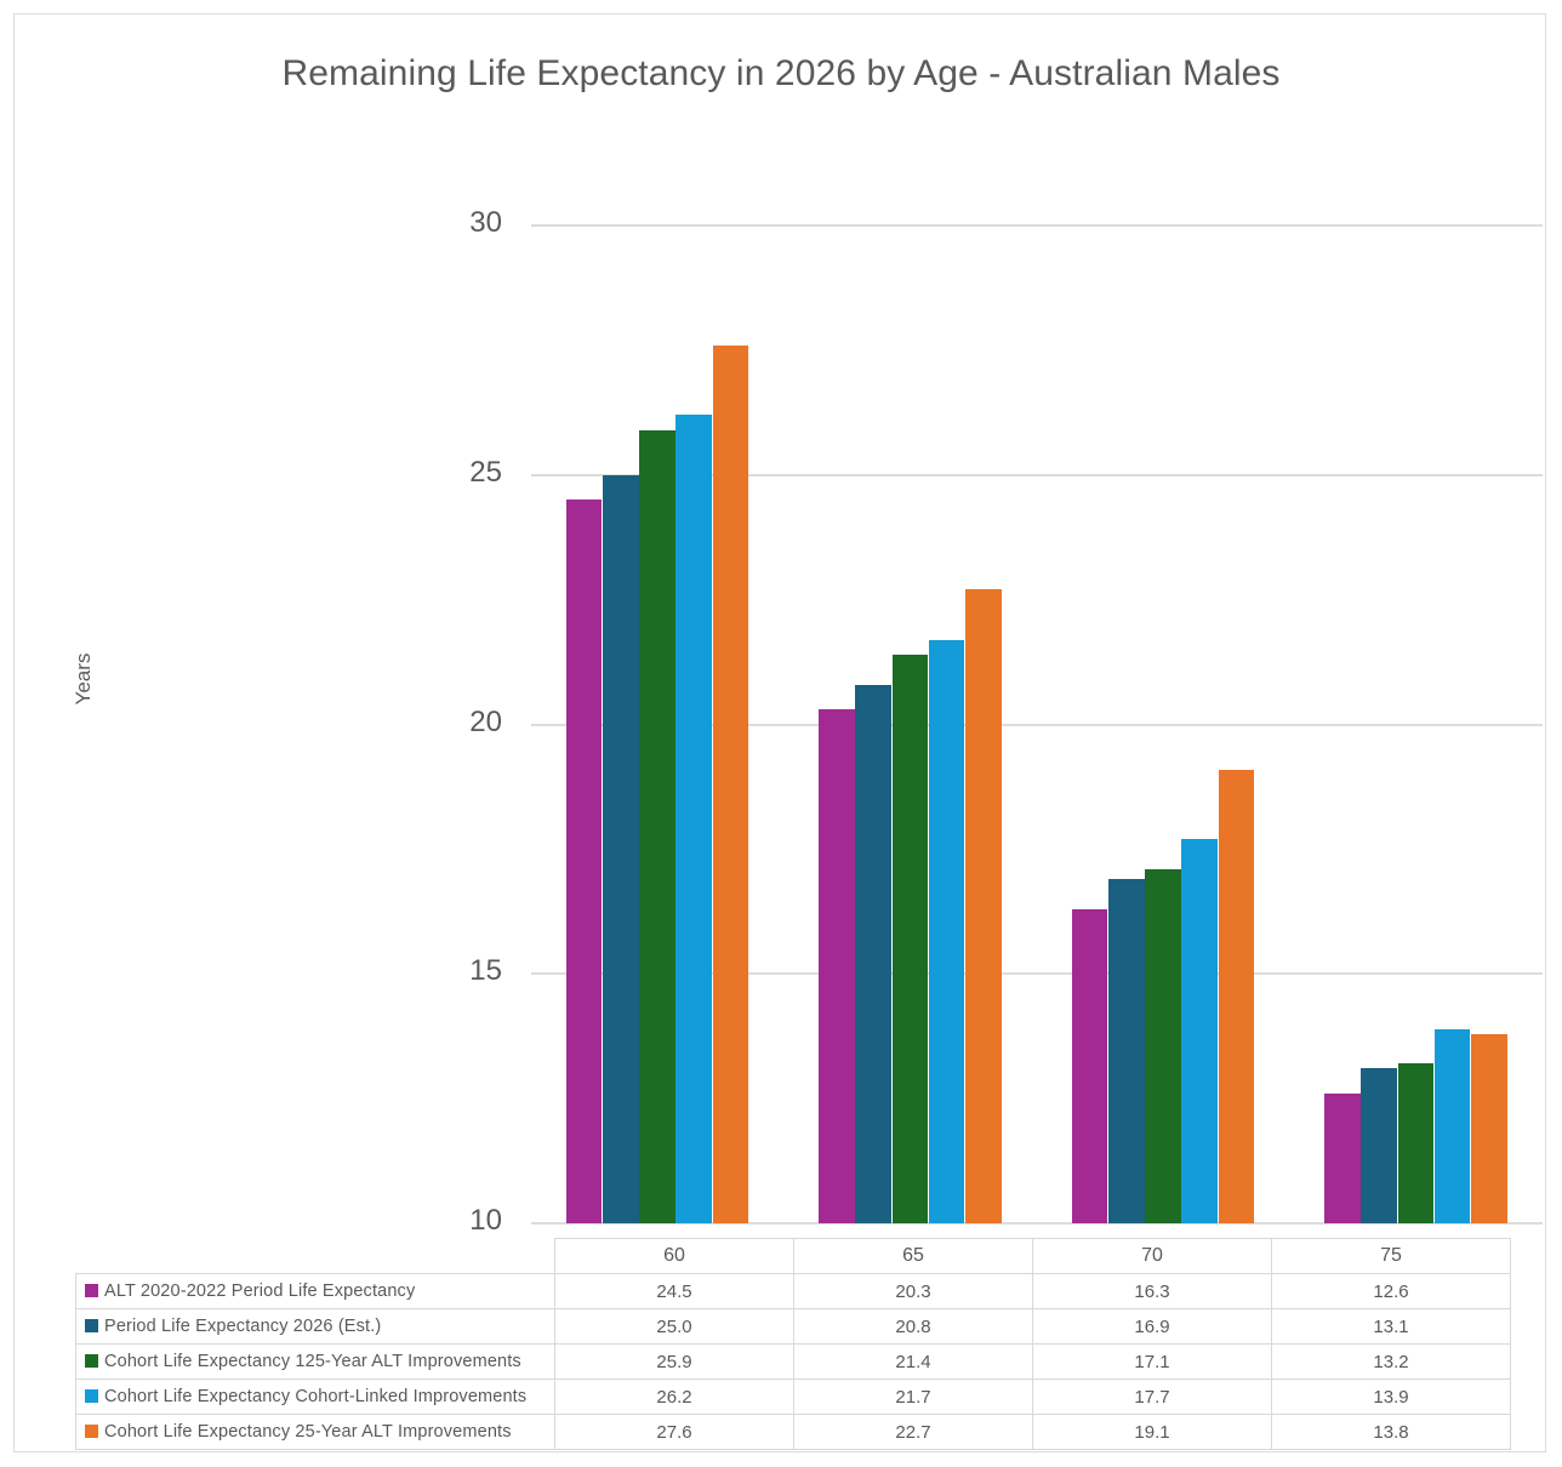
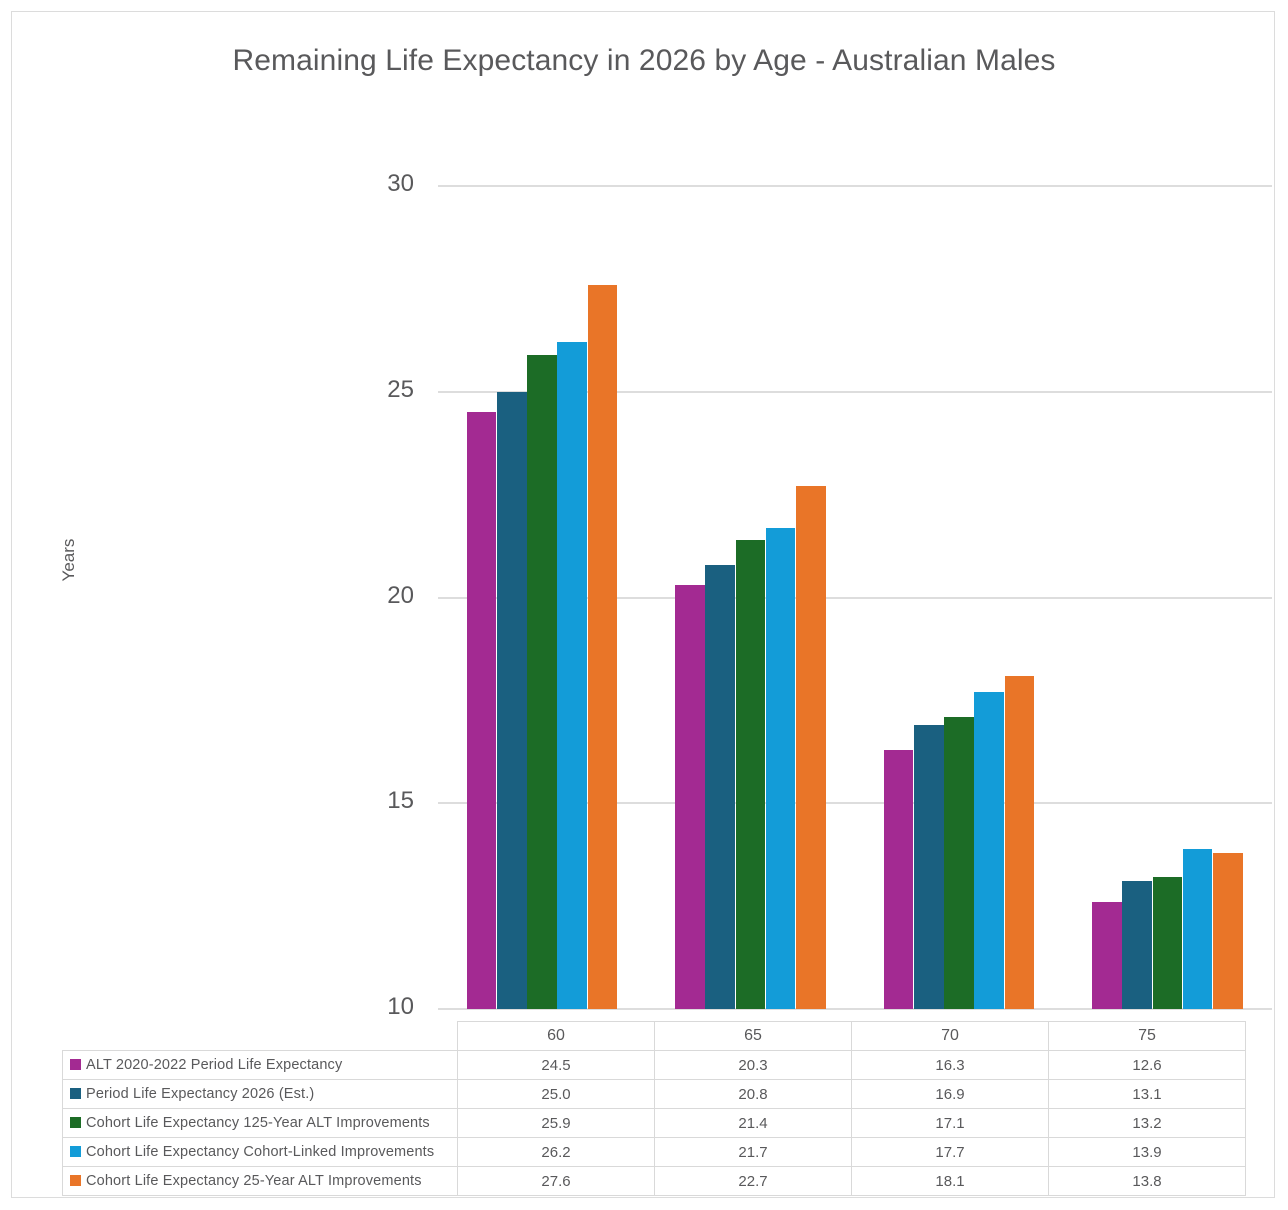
Cohort Life Expectancy 25-Year ALT Improvements/70: 19.1 -> 18.1
